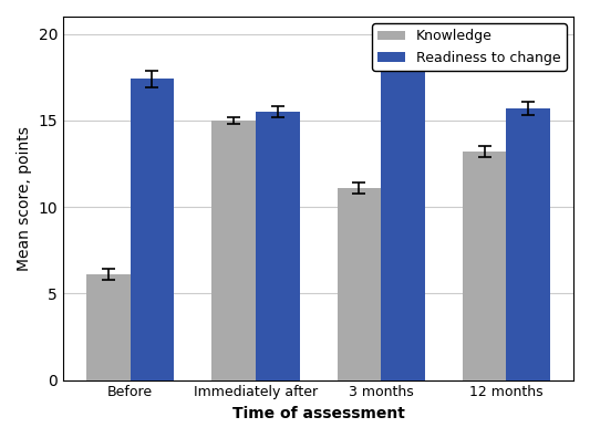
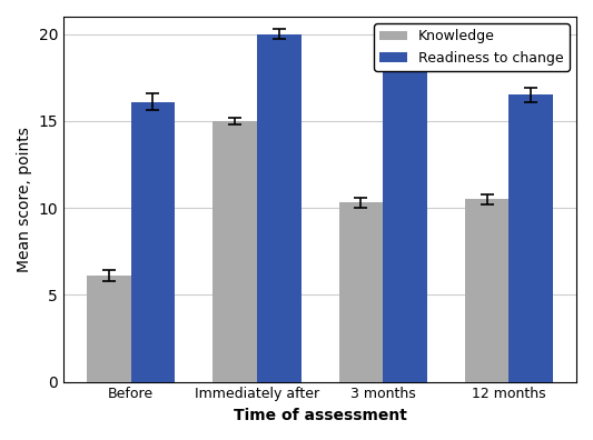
Readiness to change/Before: 17.4 -> 16.1
Readiness to change/Immediately after: 15.5 -> 20.0
Knowledge/3 months: 11.1 -> 10.3
Knowledge/12 months: 13.2 -> 10.5
Readiness to change/12 months: 15.7 -> 16.5
